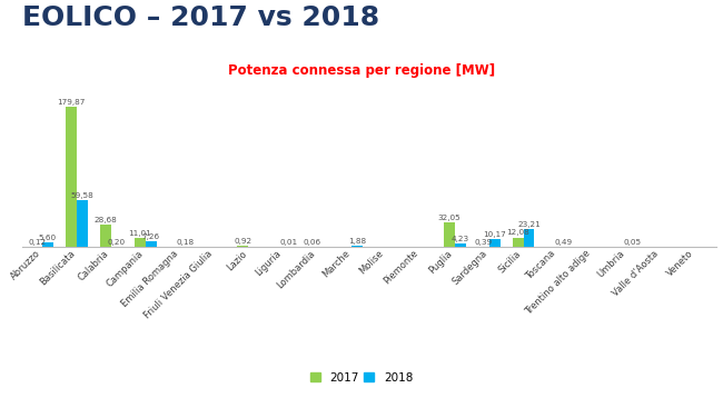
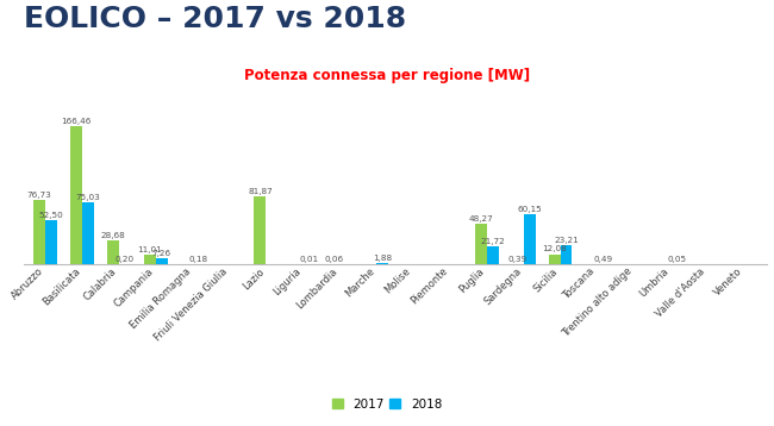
2017/Abruzzo: 0,12 -> 76,73
2018/Abruzzo: 5,60 -> 52,50
2017/Basilicata: 179,87 -> 166,46
2018/Basilicata: 59,58 -> 75,03
2017/Lazio: 0,92 -> 81,87
2017/Puglia: 32,05 -> 48,27
2018/Puglia: 4,23 -> 21,72
2018/Sardegna: 10,17 -> 60,15
